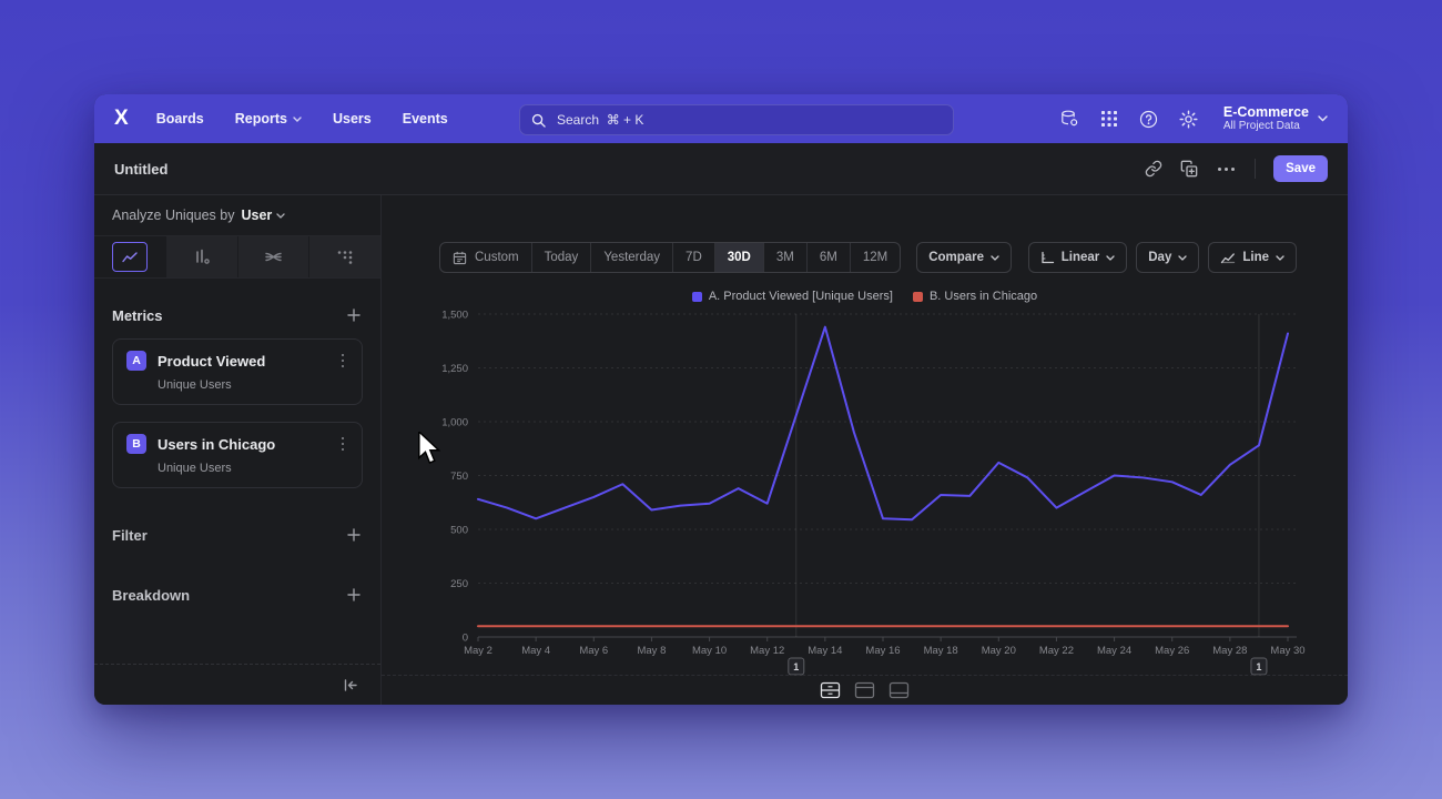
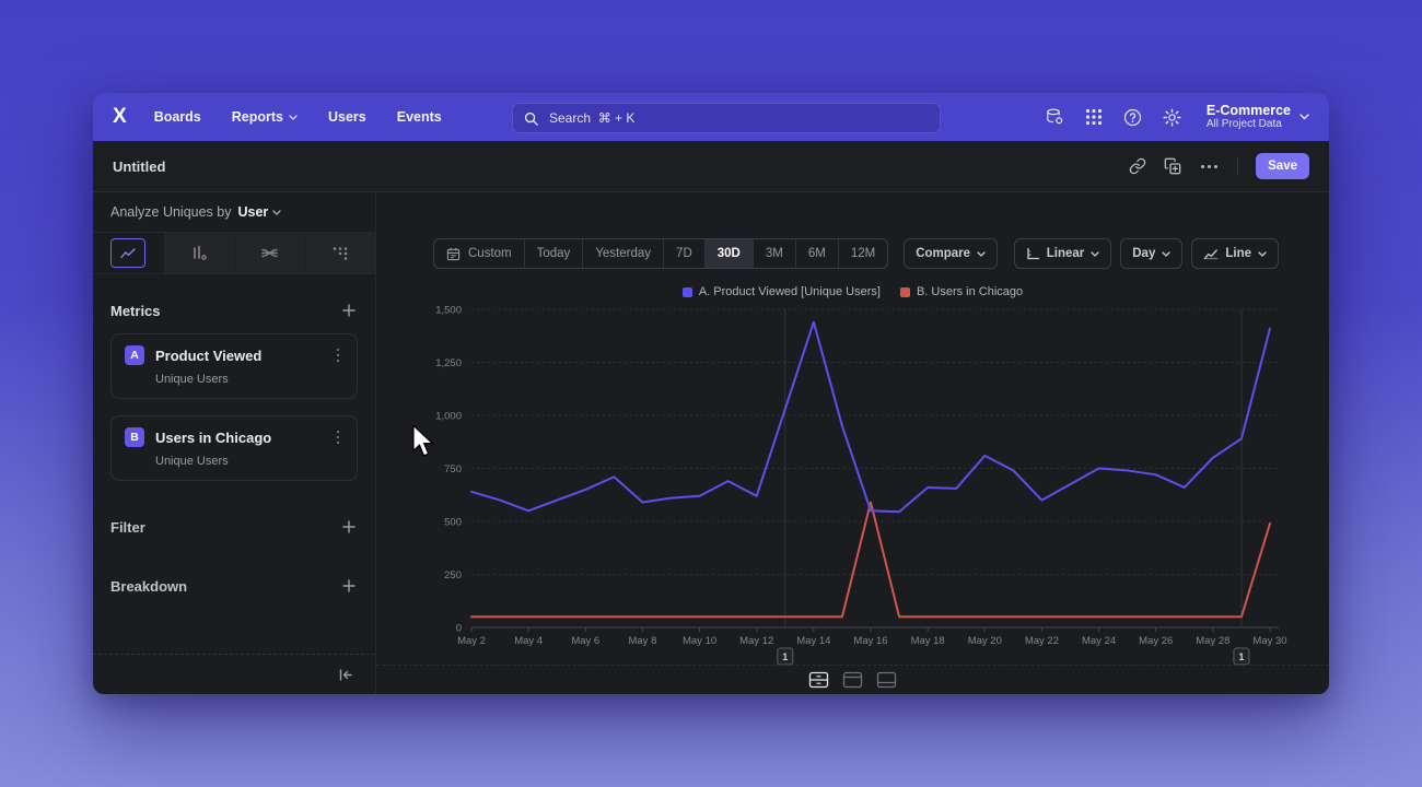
B. Users in Chicago/May 16: 50 -> 590
B. Users in Chicago/May 30: 50 -> 490
